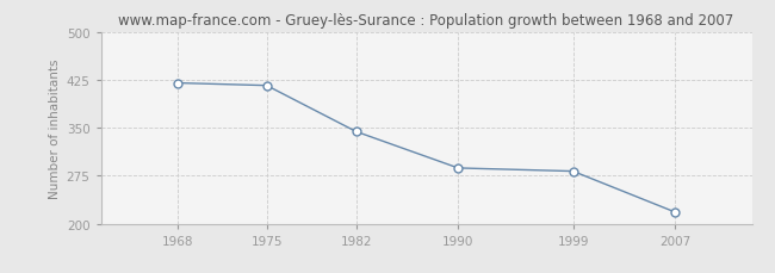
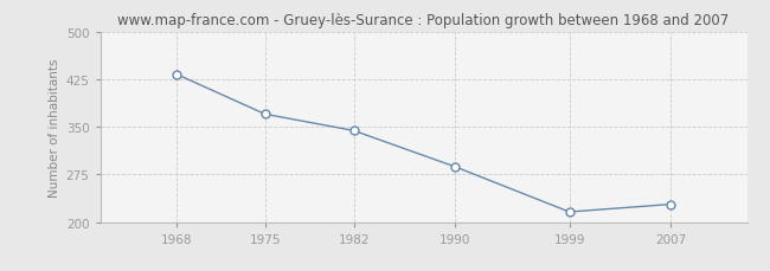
1968: 420 -> 433
1975: 416 -> 370
1999: 282 -> 216
2007: 218 -> 228
